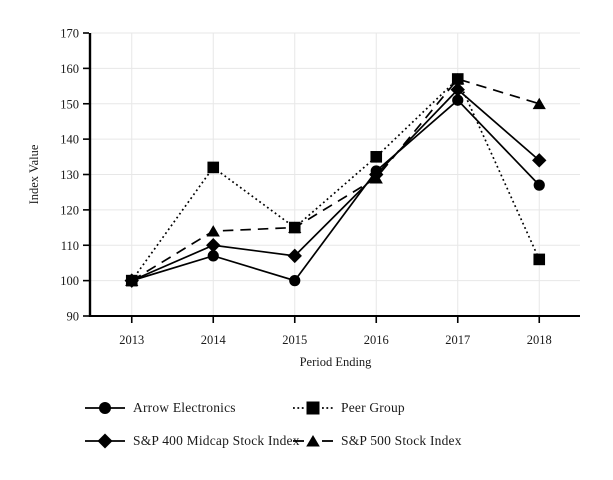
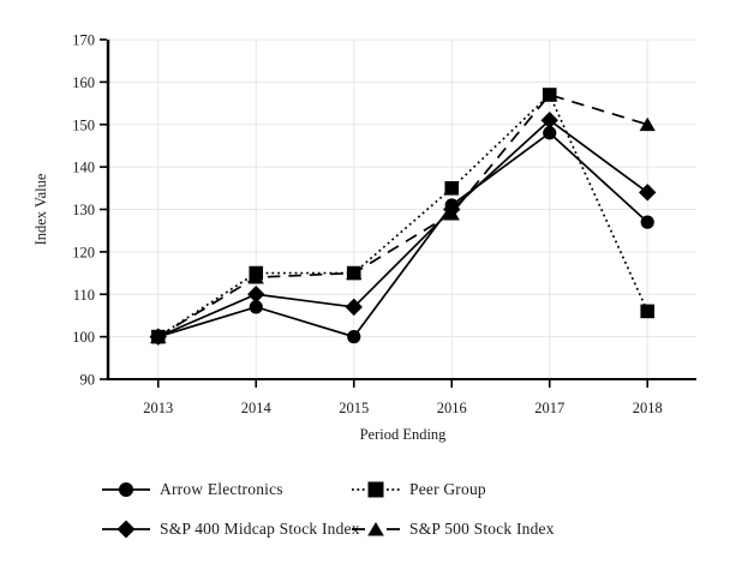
Peer Group/2014: 132 -> 115
Arrow Electronics/2017: 151 -> 148
S&P 400 Midcap Stock Index/2017: 154 -> 151
